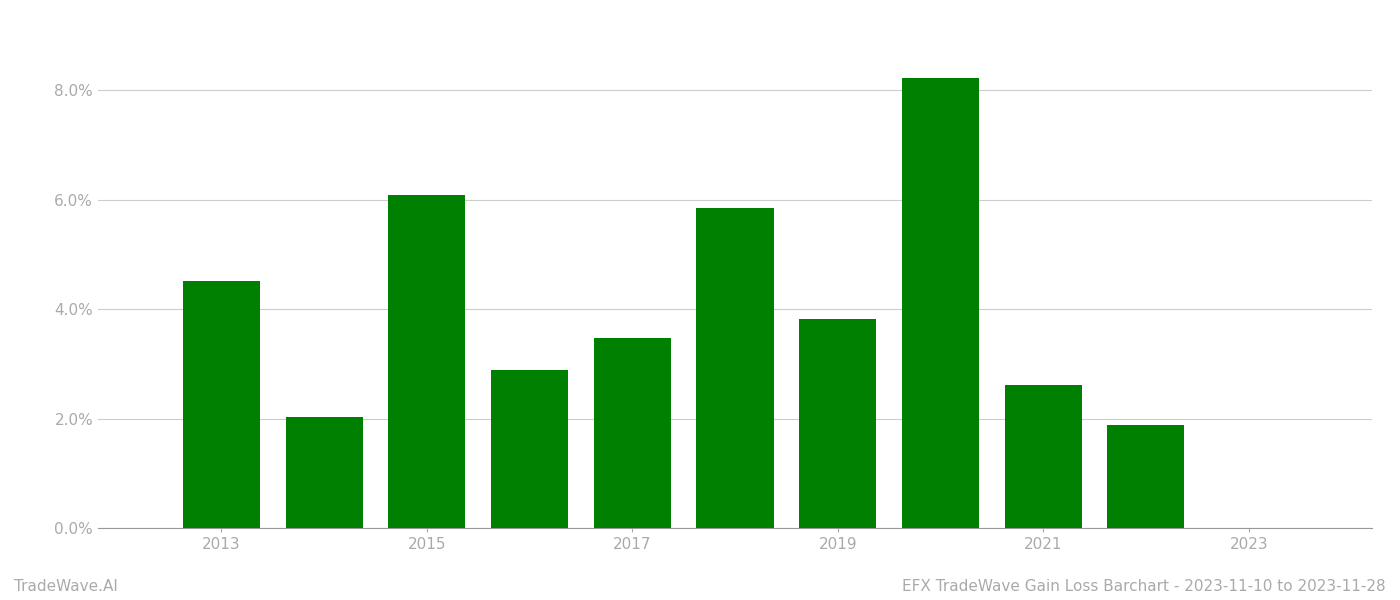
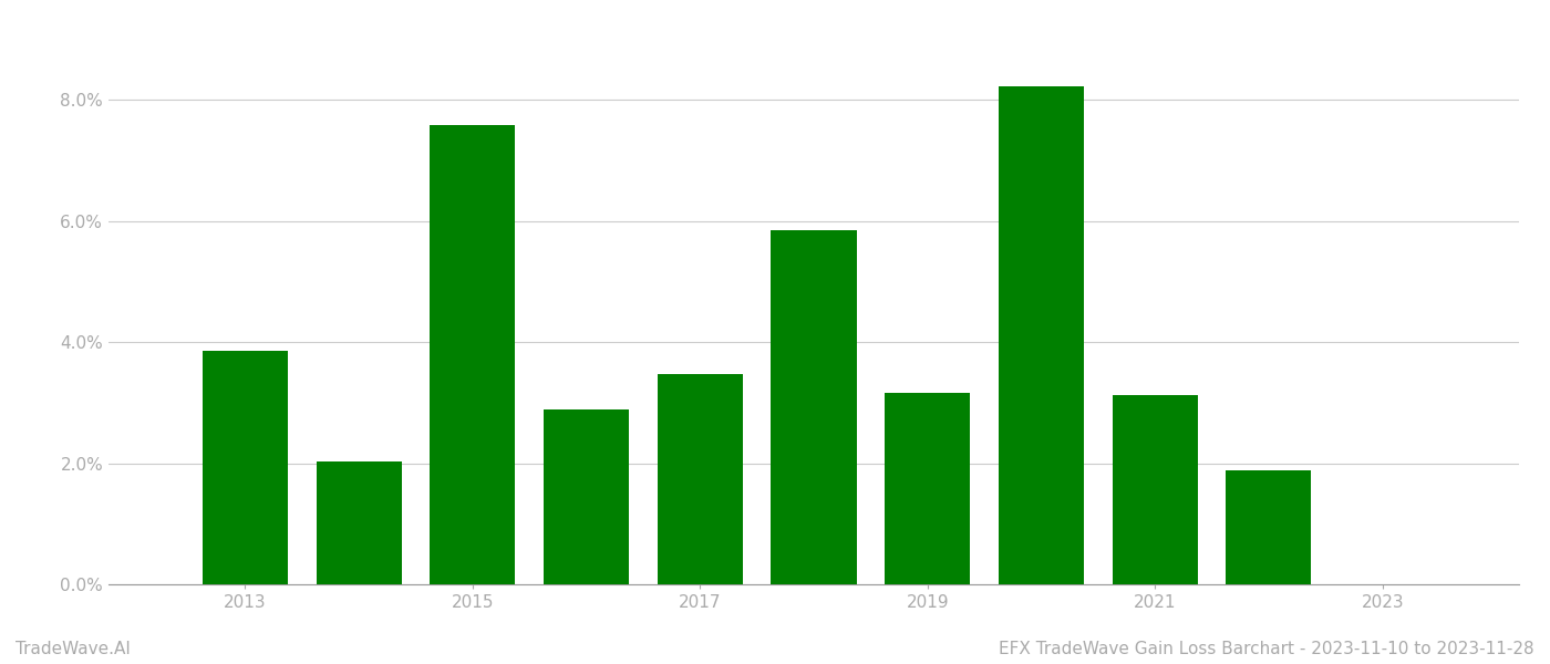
2013: 4.52% -> 3.86%
2015: 6.08% -> 7.58%
2019: 3.82% -> 3.16%
2021: 2.62% -> 3.12%
